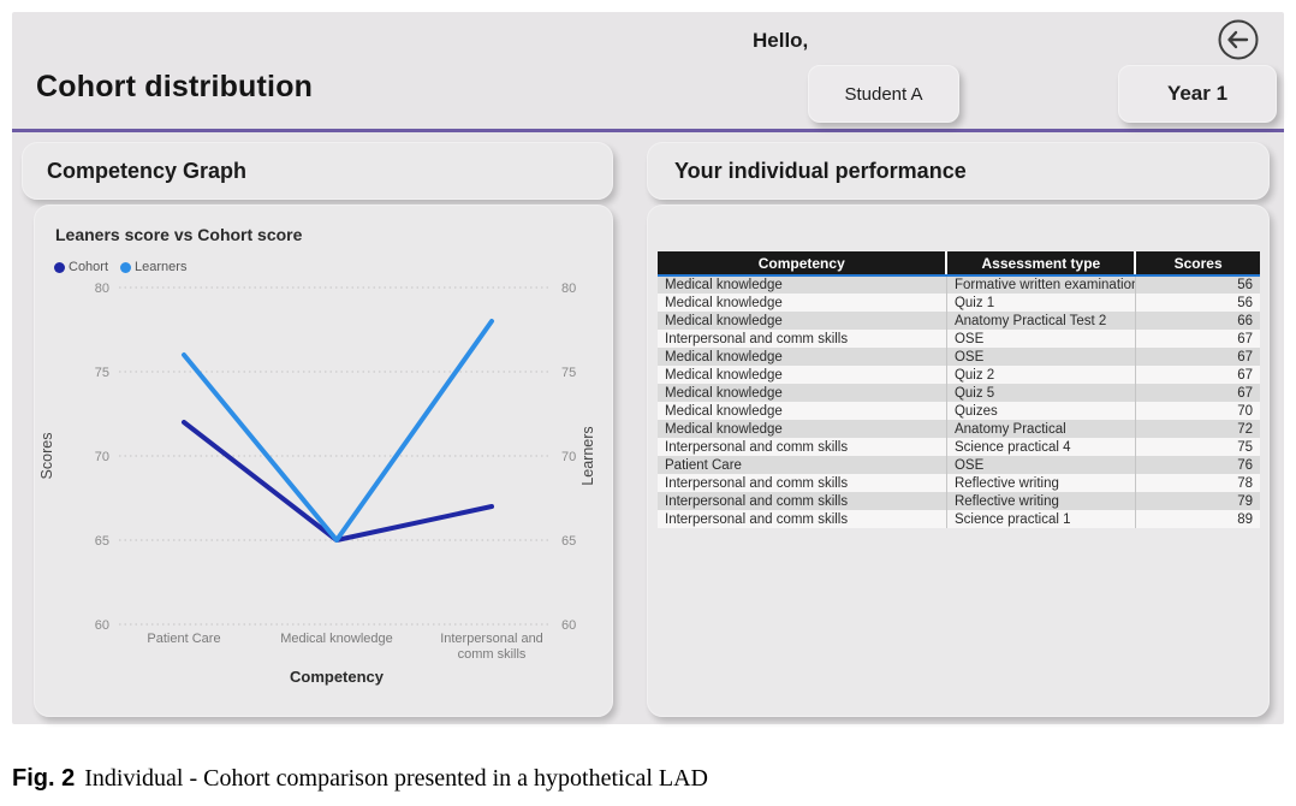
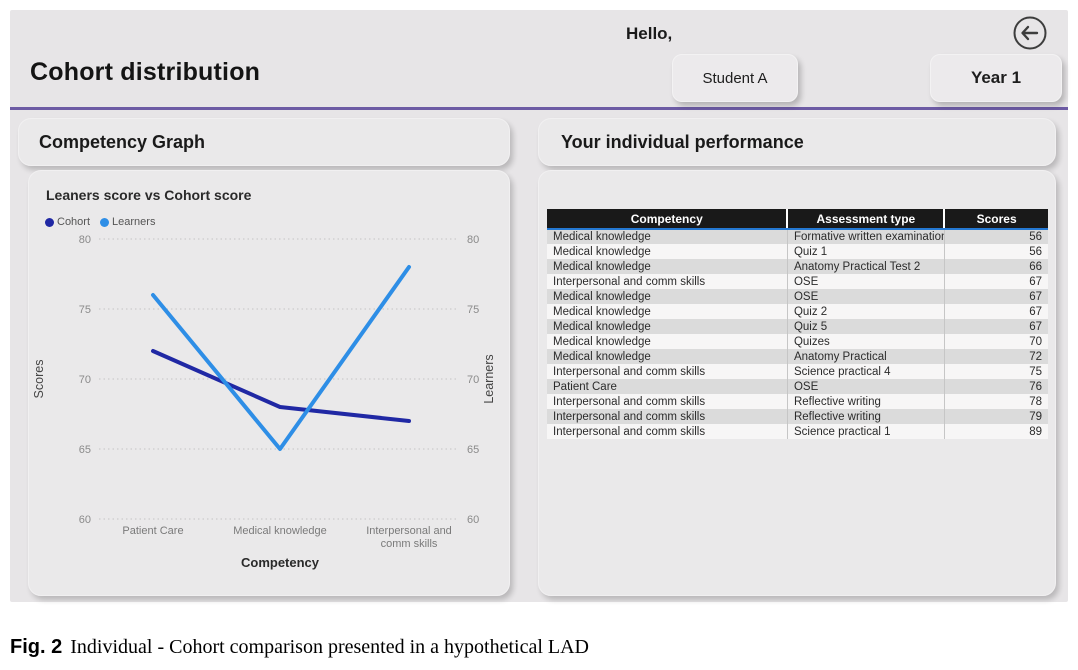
Cohort/Medical knowledge: 65 -> 68
